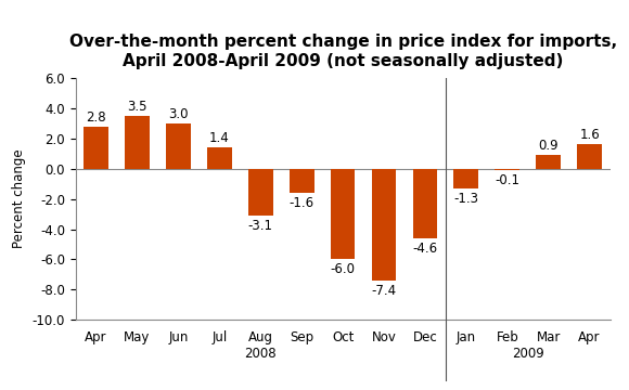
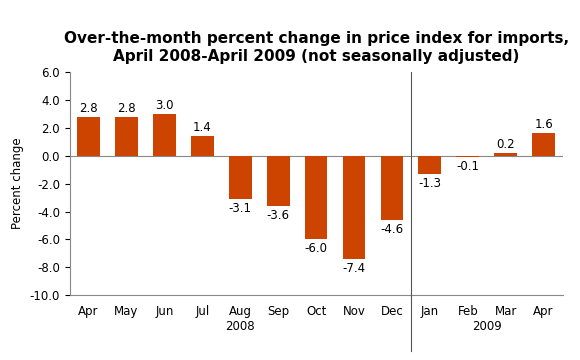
May: 3.5 -> 2.8
Sep: -1.6 -> -3.6
Mar: 0.9 -> 0.2
